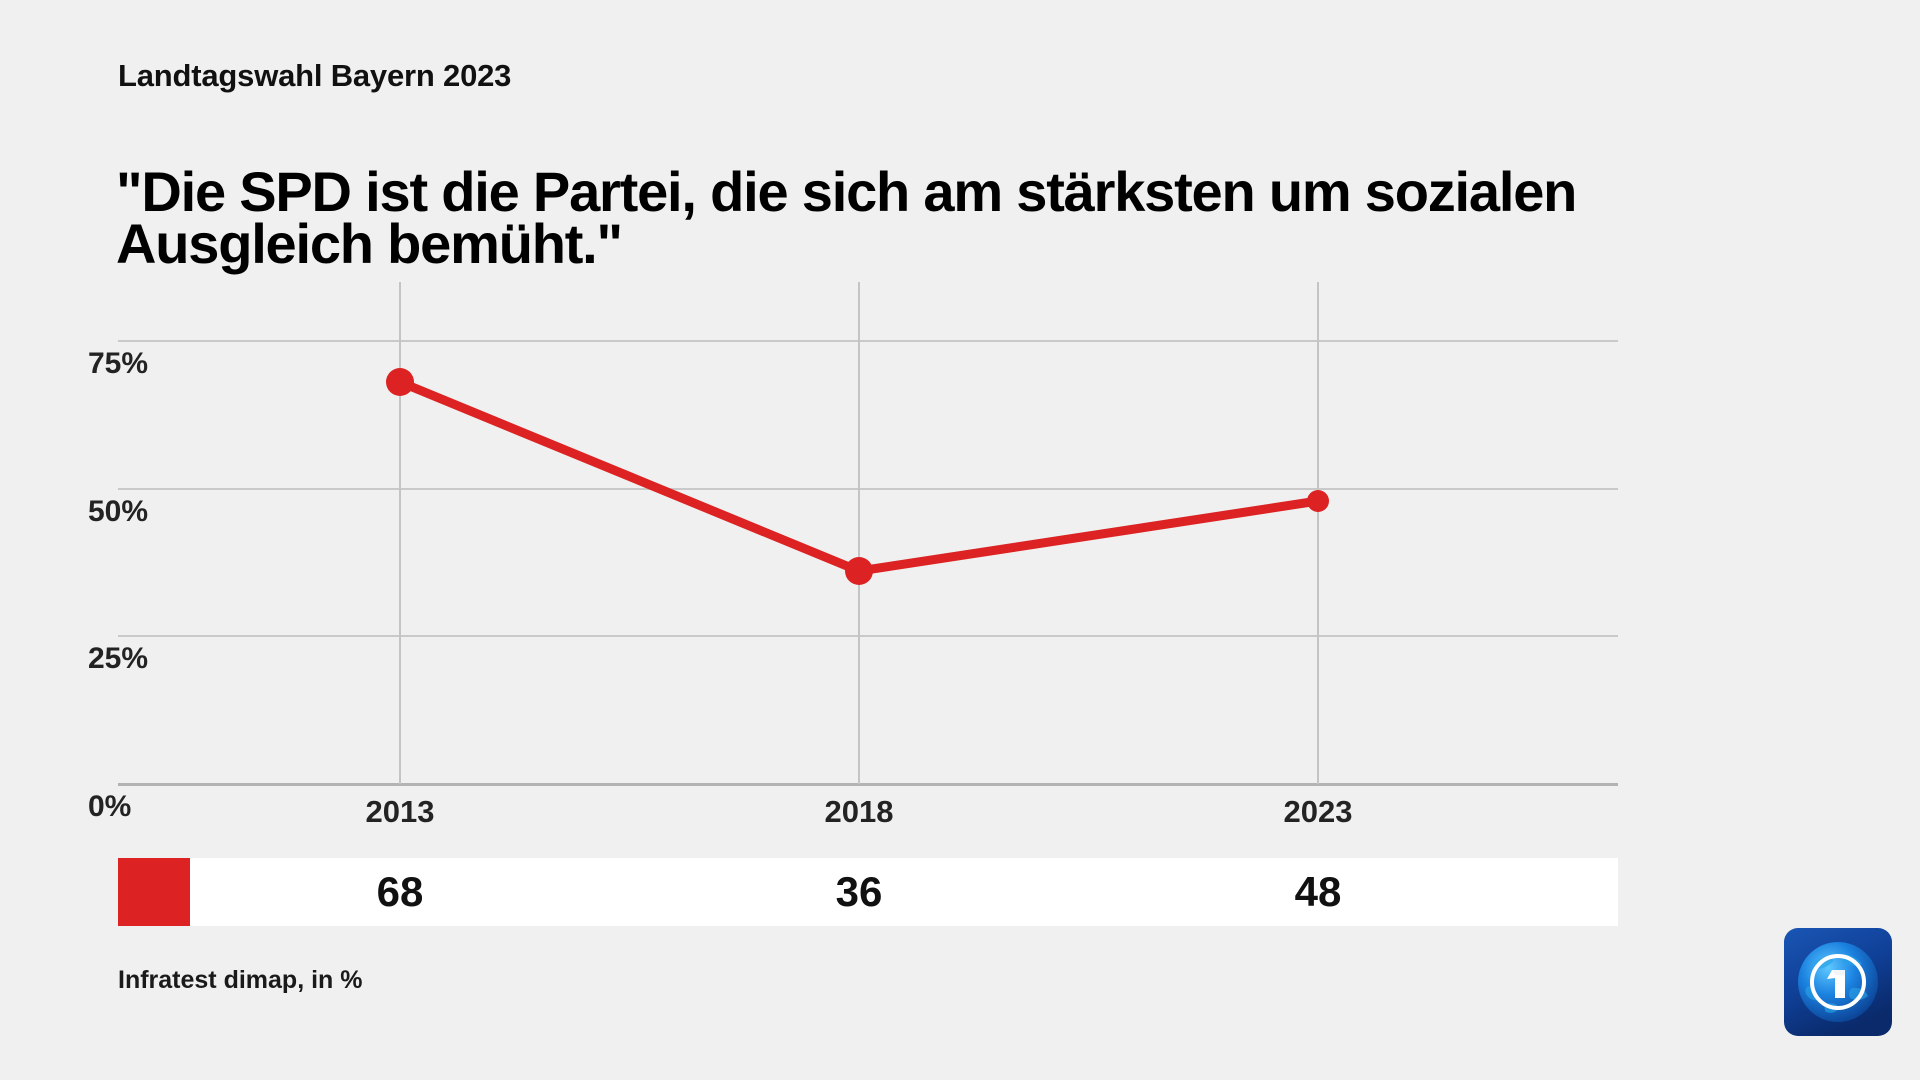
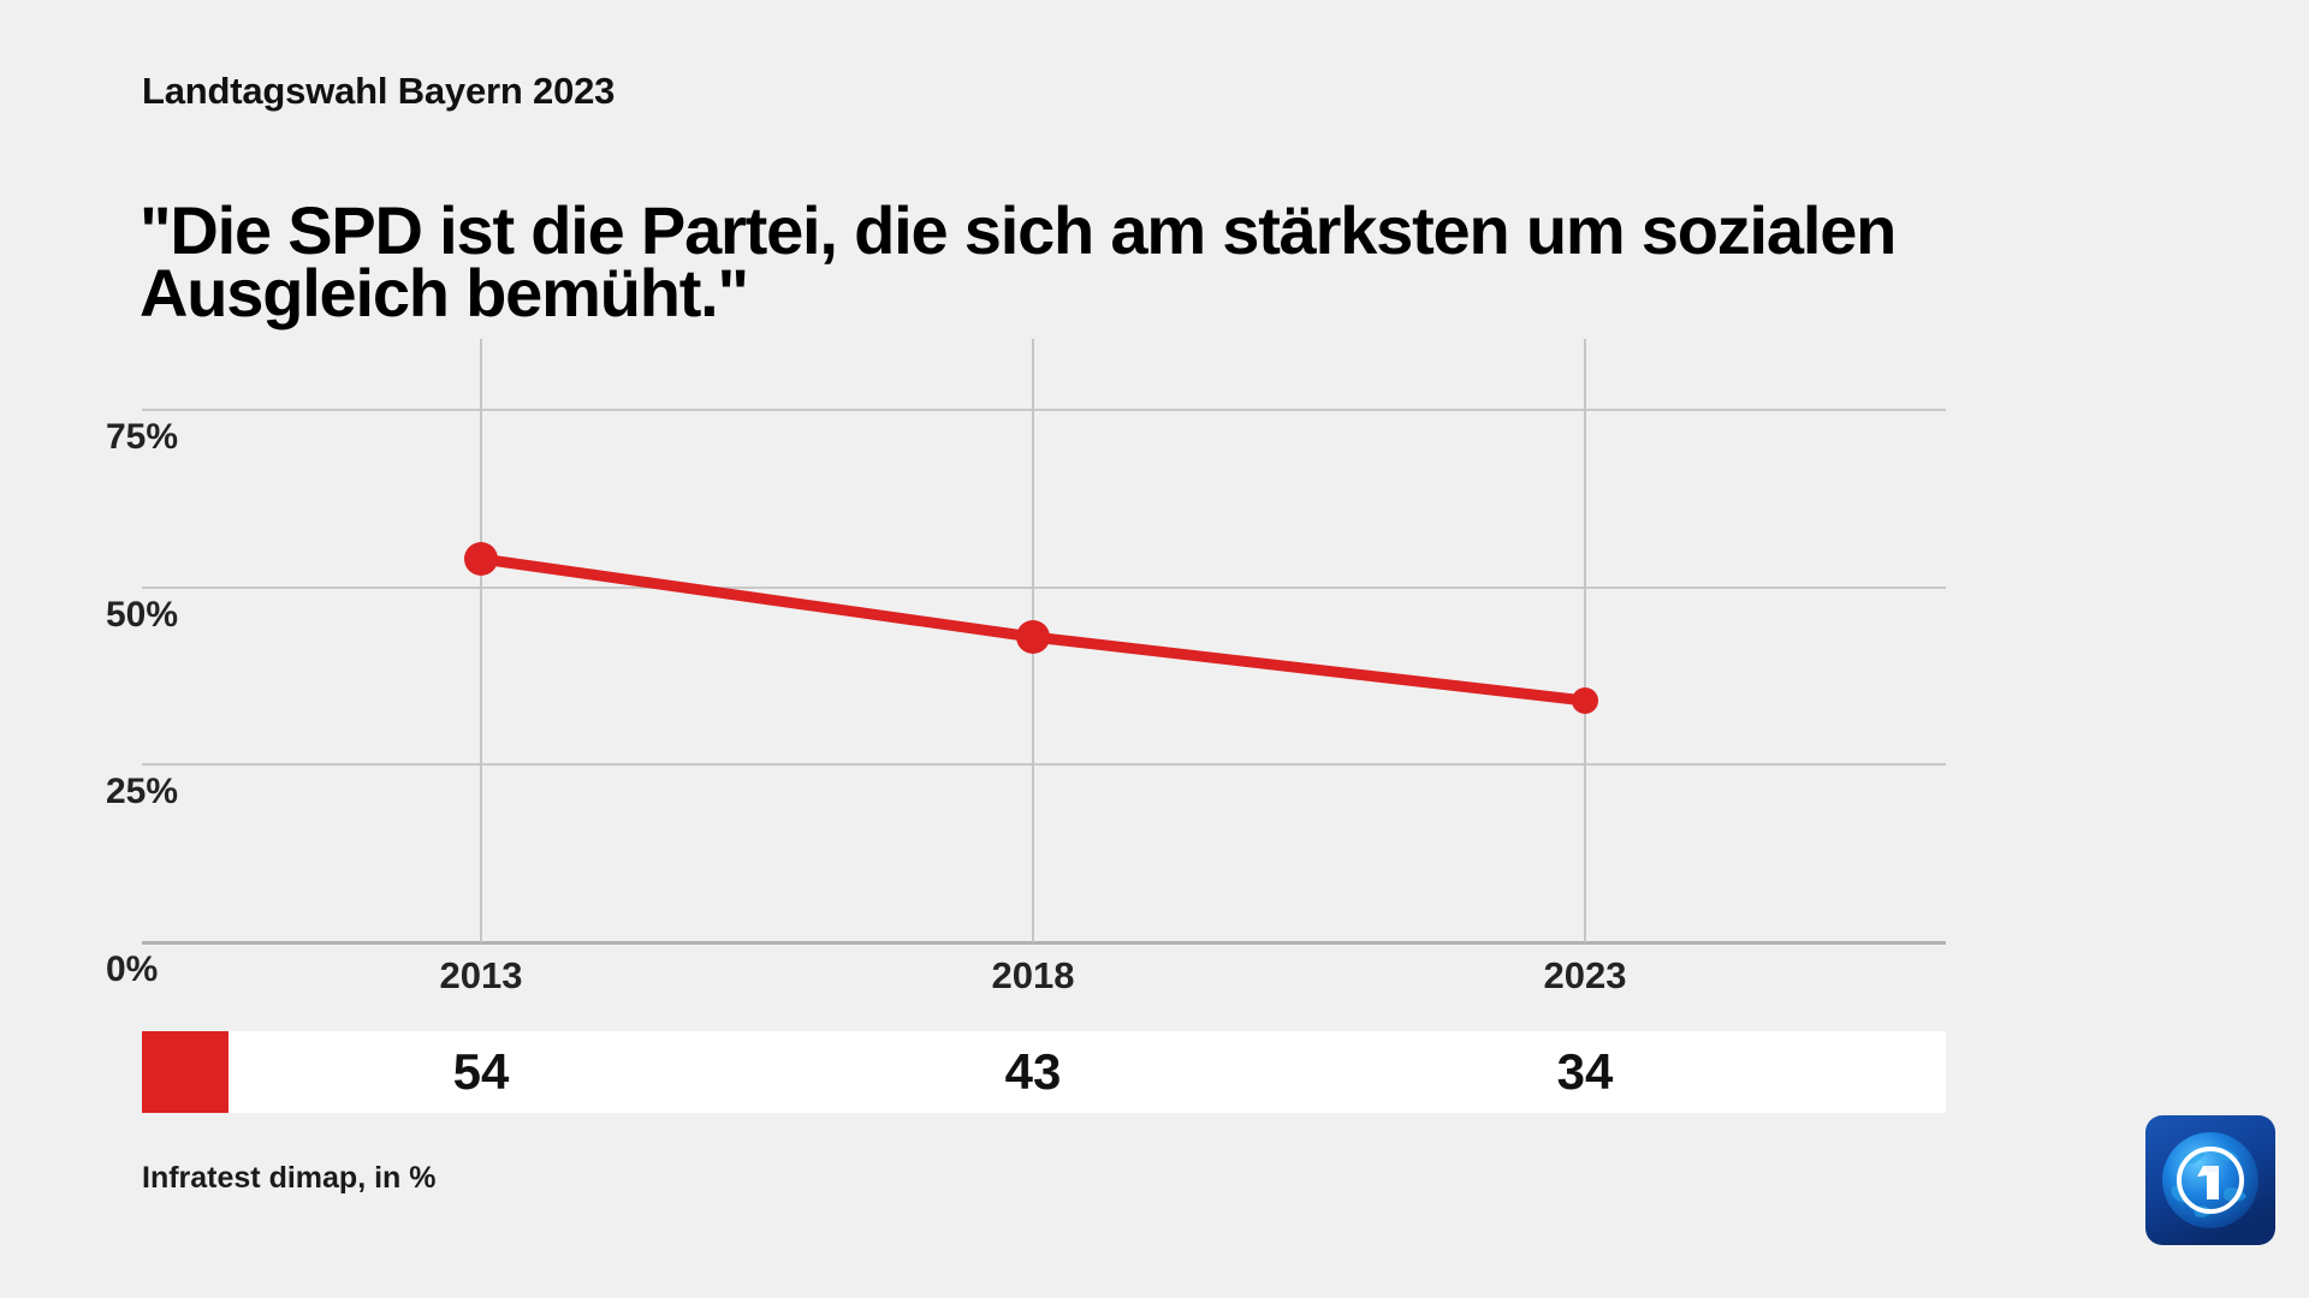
2013: 68 -> 54
2018: 36 -> 43
2023: 48 -> 34
